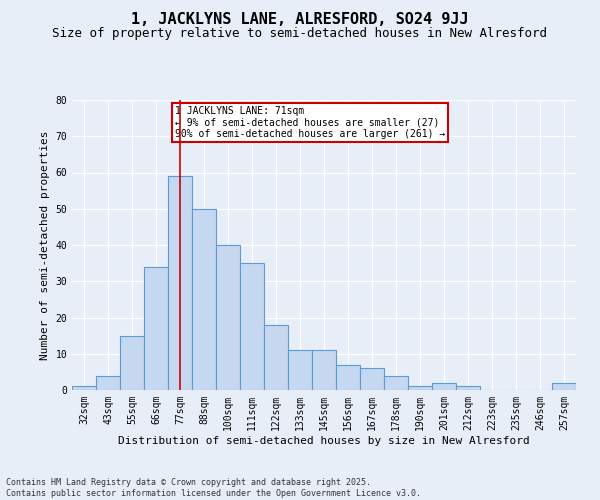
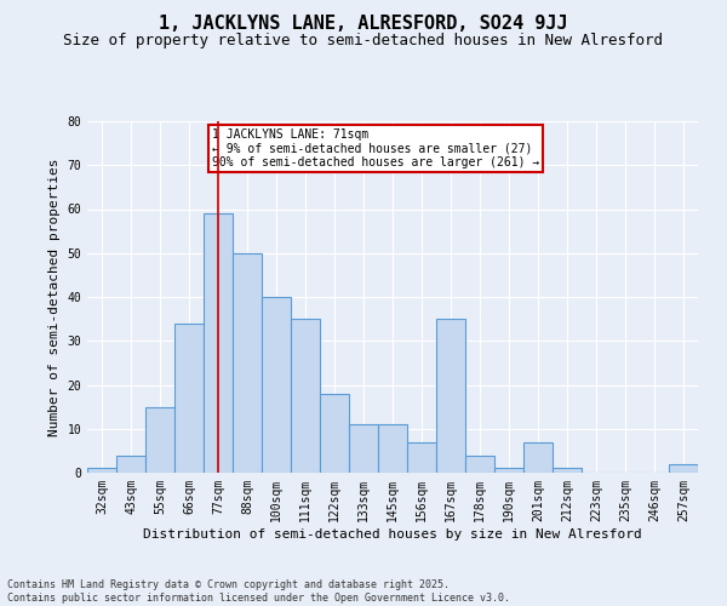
167sqm: 6 -> 35
201sqm: 2 -> 7
